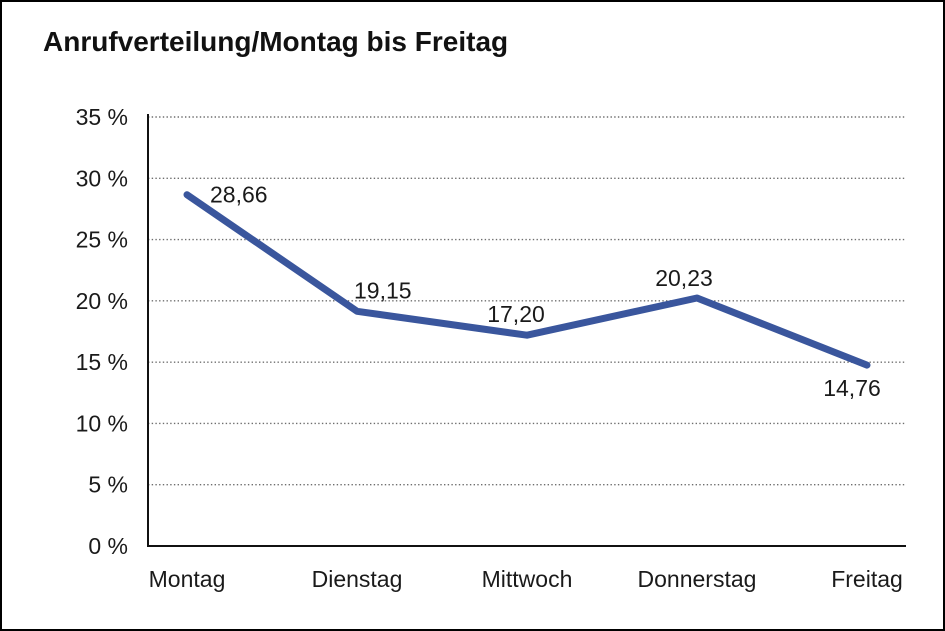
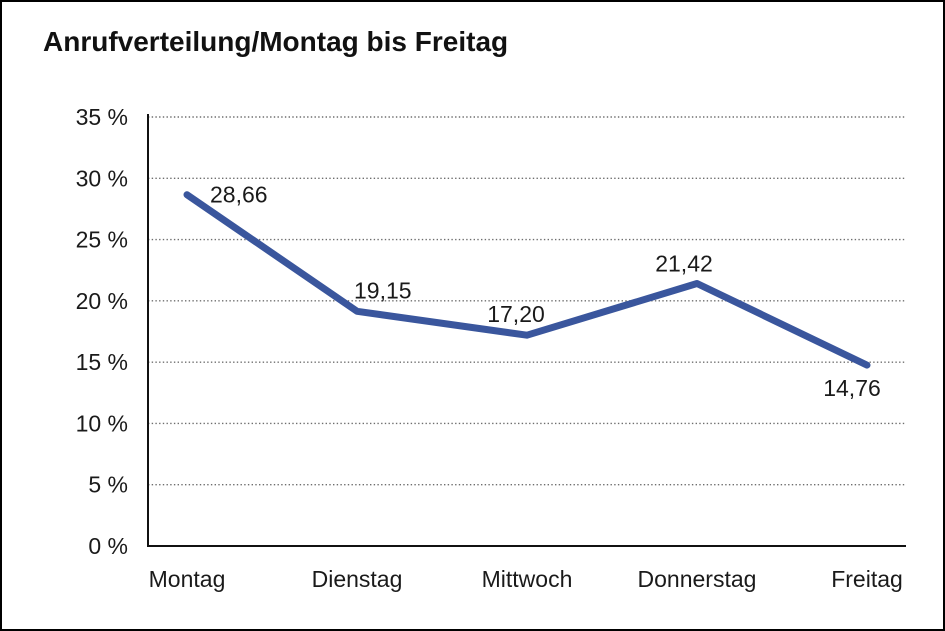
Donnerstag: 20,23 -> 21,42
